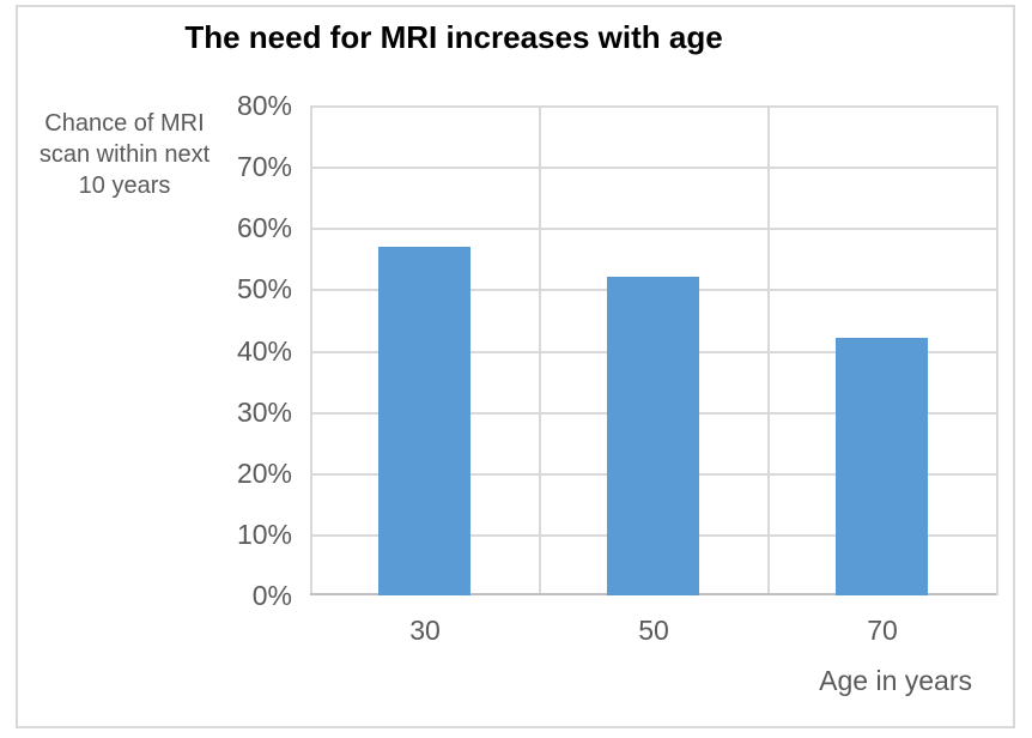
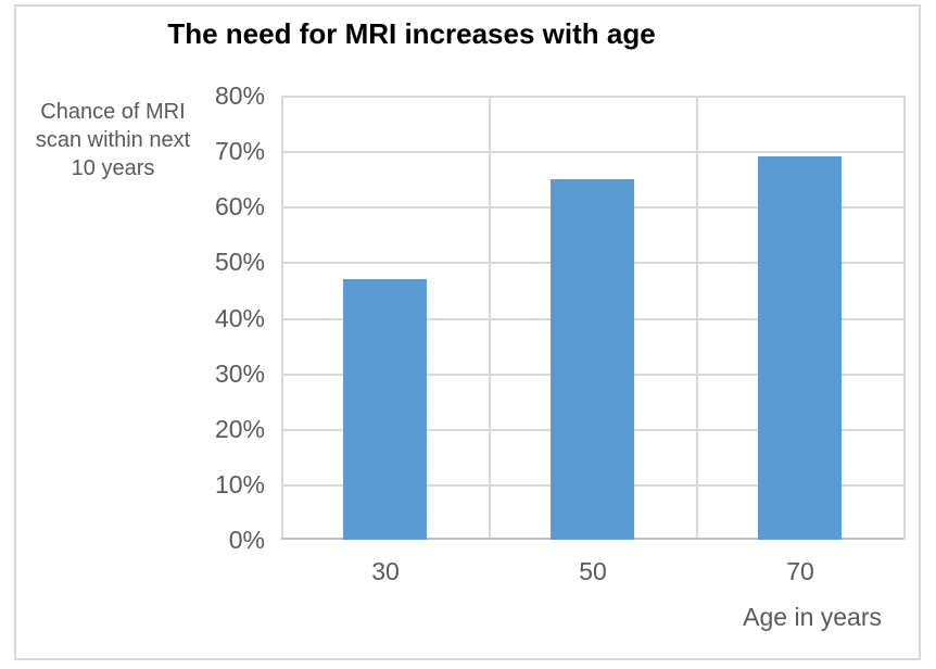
30: 57% -> 47%
50: 52% -> 65%
70: 42% -> 69%
